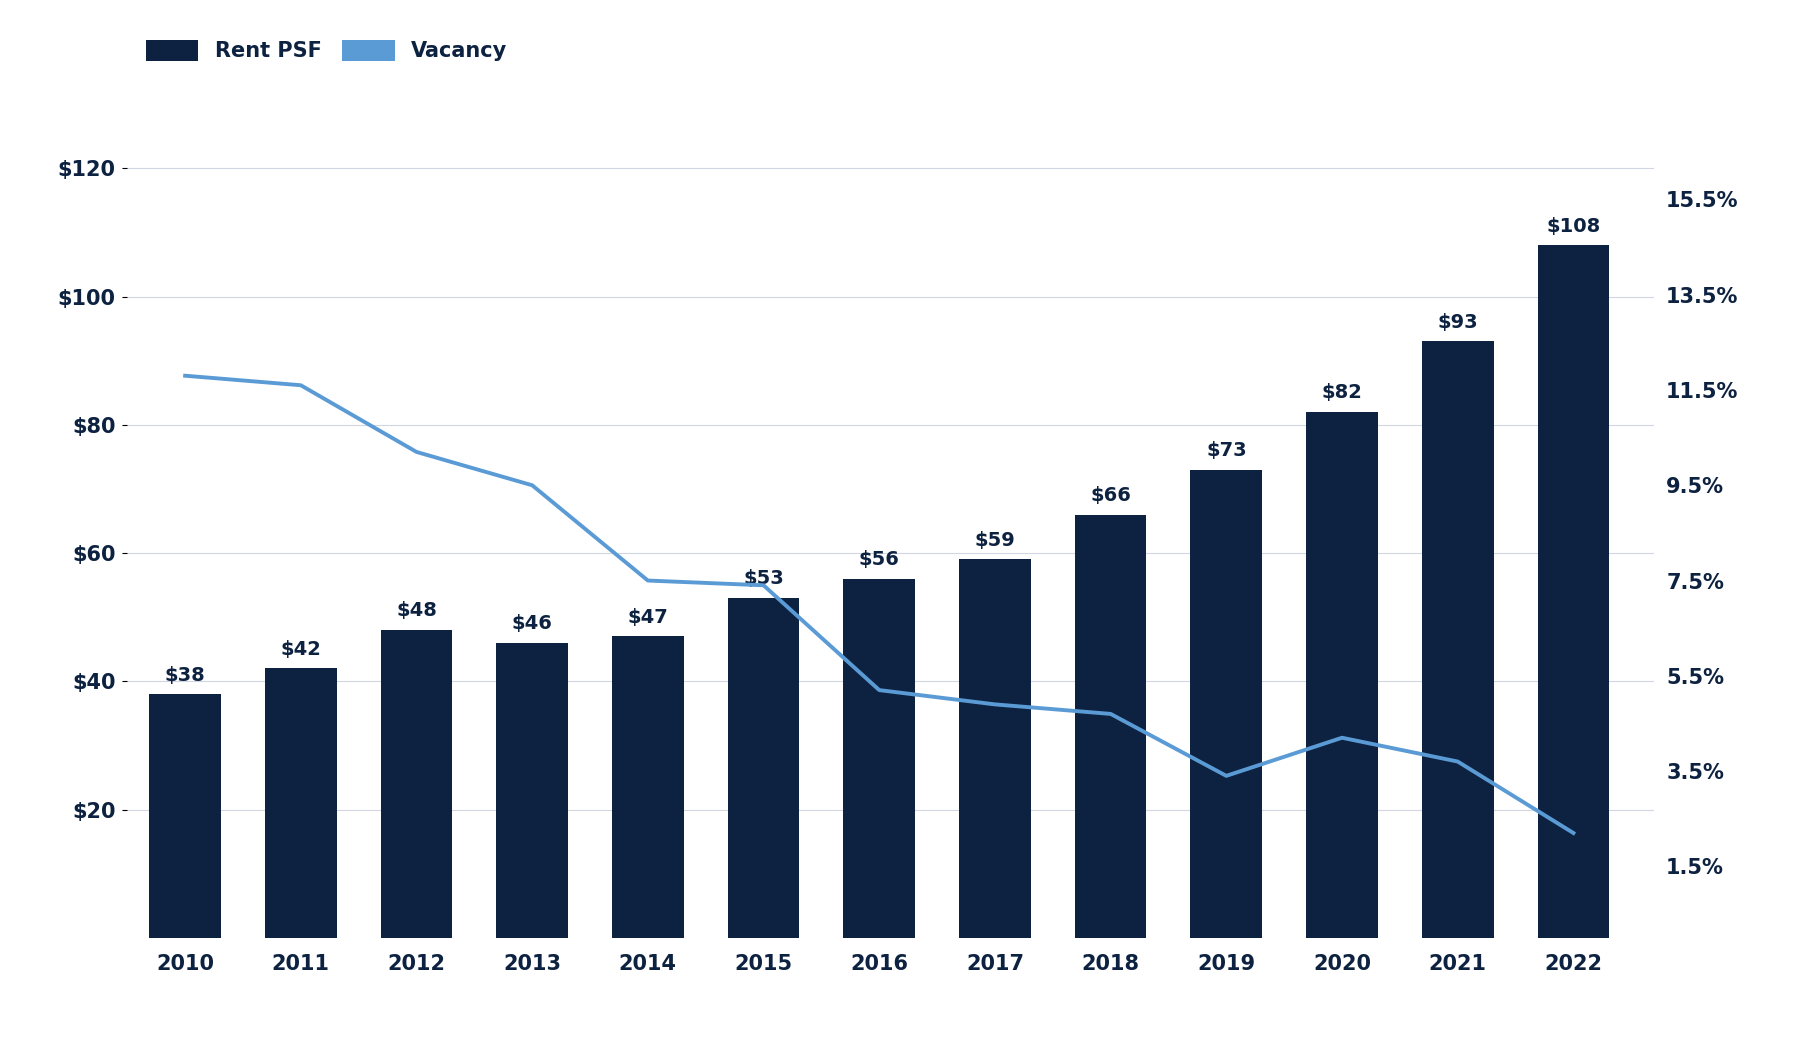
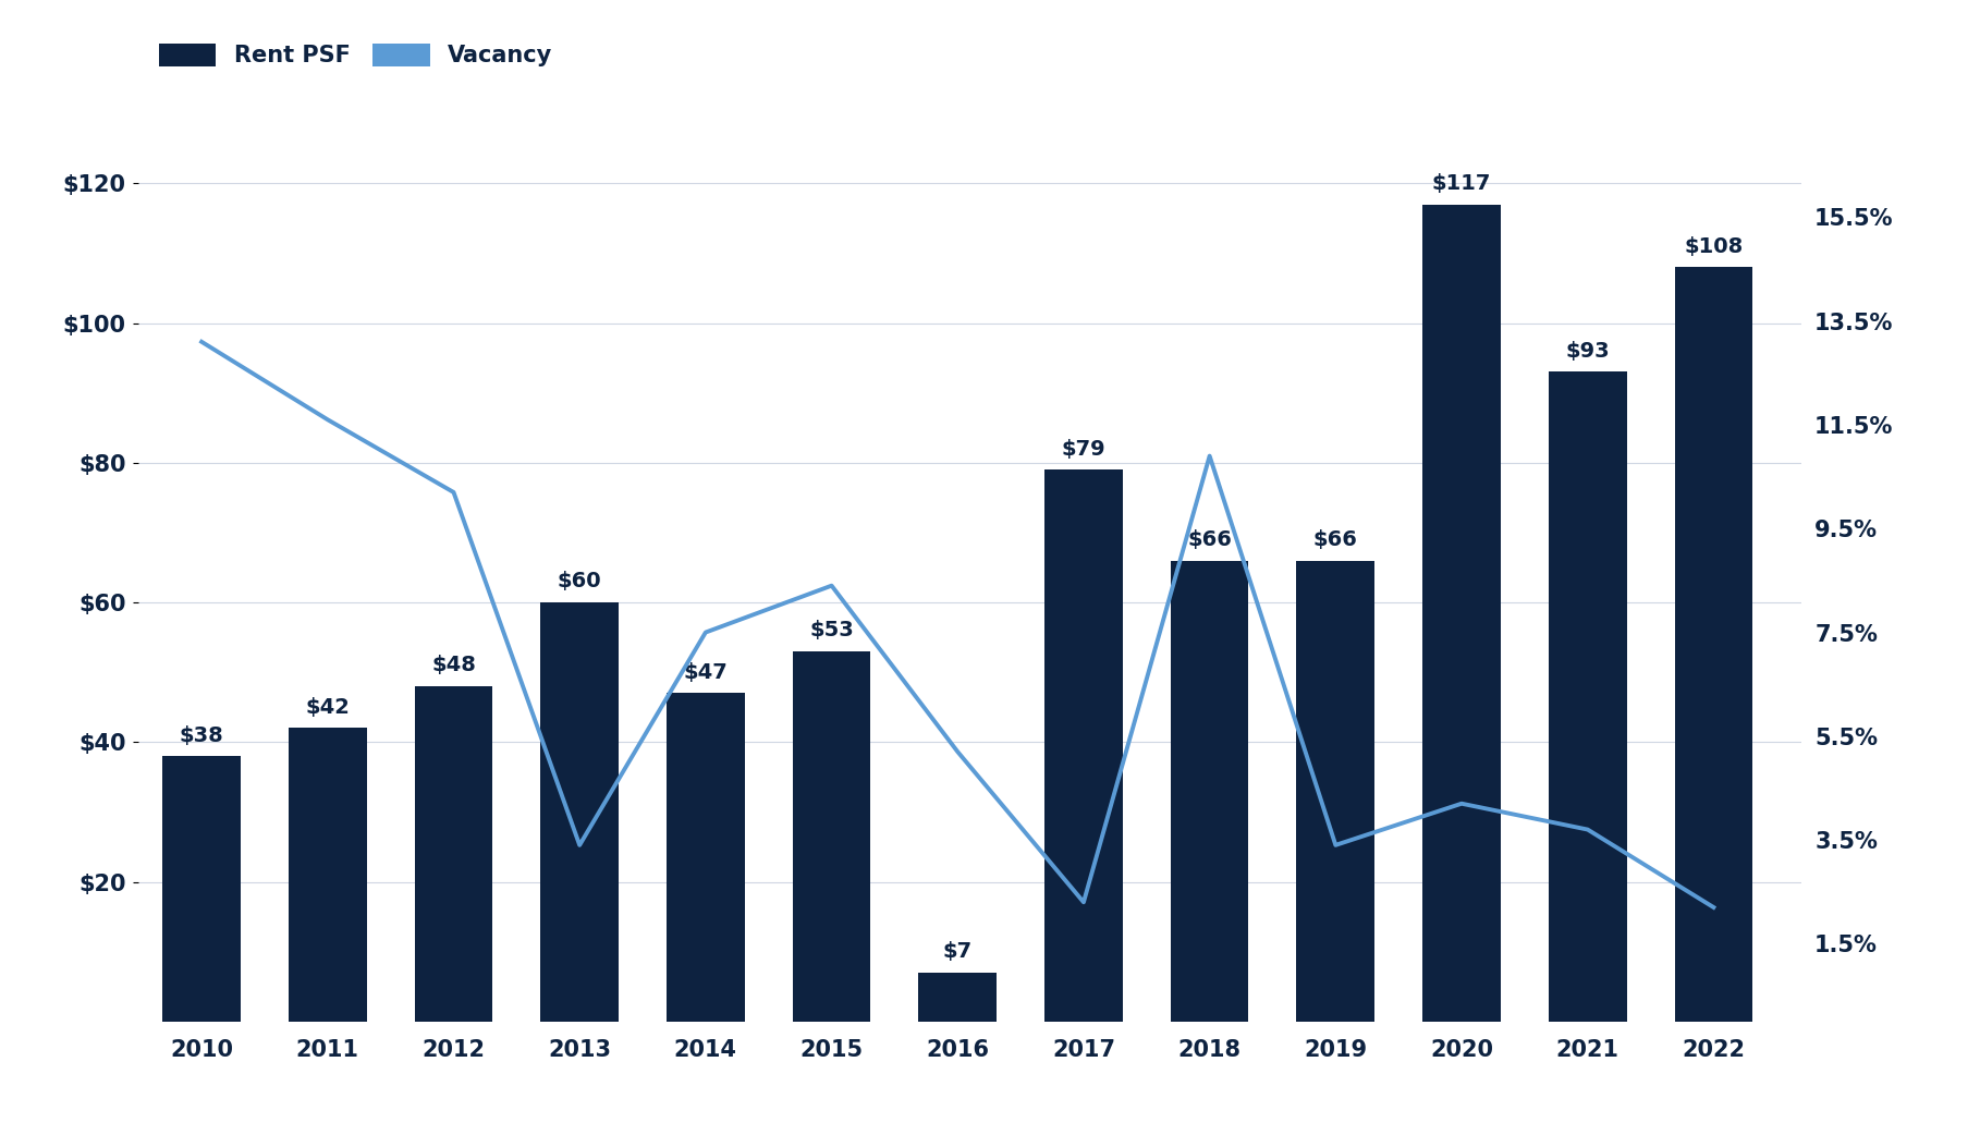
Vacancy/2010: 11.8% -> 13.1%
Rent PSF/2013: $46 -> $60
Vacancy/2013: 9.5% -> 3.4%
Vacancy/2015: 7.4% -> 8.4%
Rent PSF/2016: $56 -> $7
Rent PSF/2017: $59 -> $79
Vacancy/2017: 4.9% -> 2.3%
Vacancy/2018: 4.7% -> 10.9%
Rent PSF/2019: $73 -> $66
Rent PSF/2020: $82 -> $117
